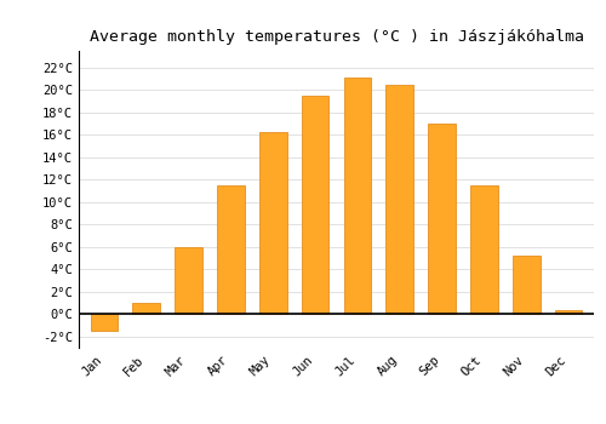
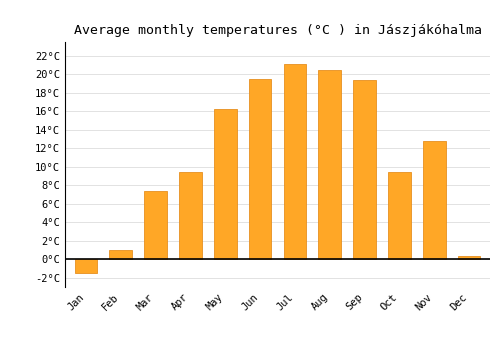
Mar: 6.0°C -> 7.4°C
Apr: 11.5°C -> 9.4°C
Sep: 17.0°C -> 19.4°C
Oct: 11.5°C -> 9.4°C
Nov: 5.2°C -> 12.8°C
